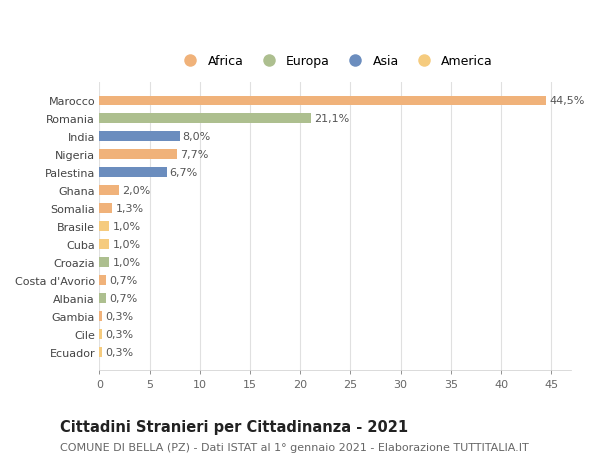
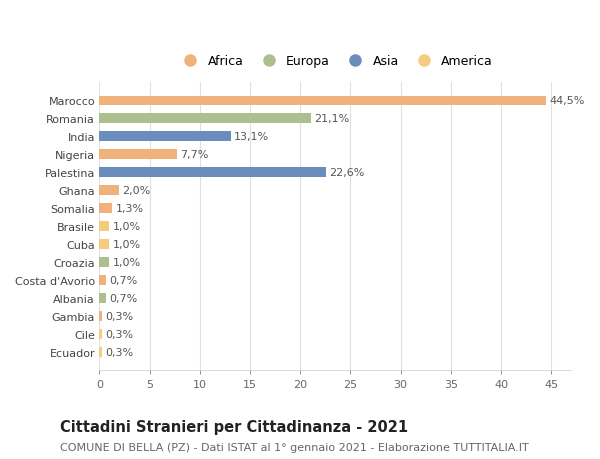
India: 8,0% -> 13,1%
Palestina: 6,7% -> 22,6%
